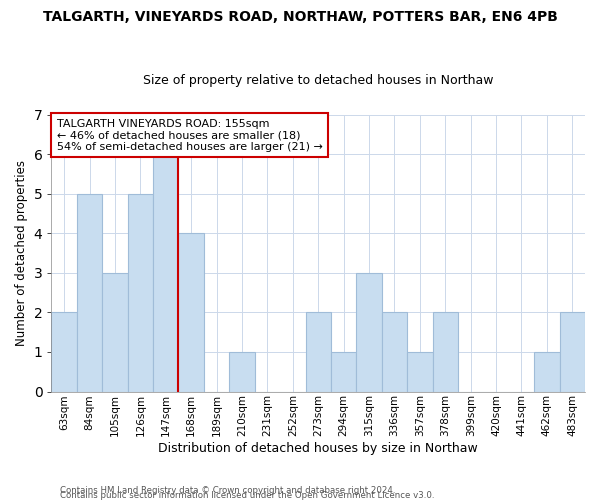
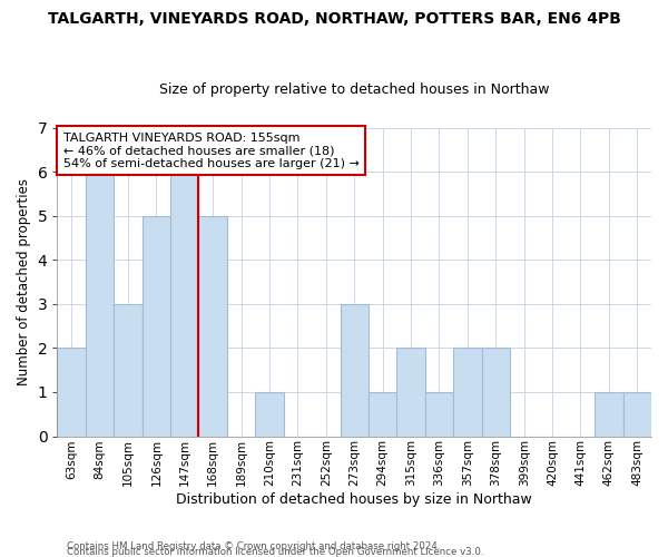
84sqm: 5 -> 6
168sqm: 4 -> 5
273sqm: 2 -> 3
315sqm: 3 -> 2
336sqm: 2 -> 1
357sqm: 1 -> 2
483sqm: 2 -> 1
